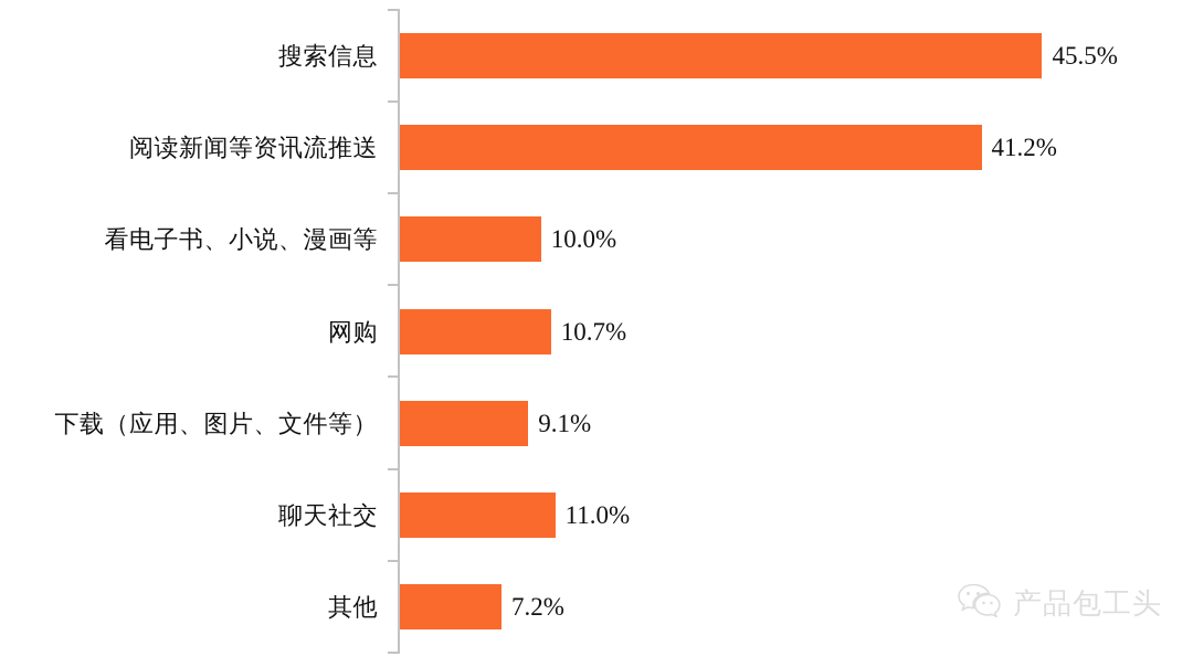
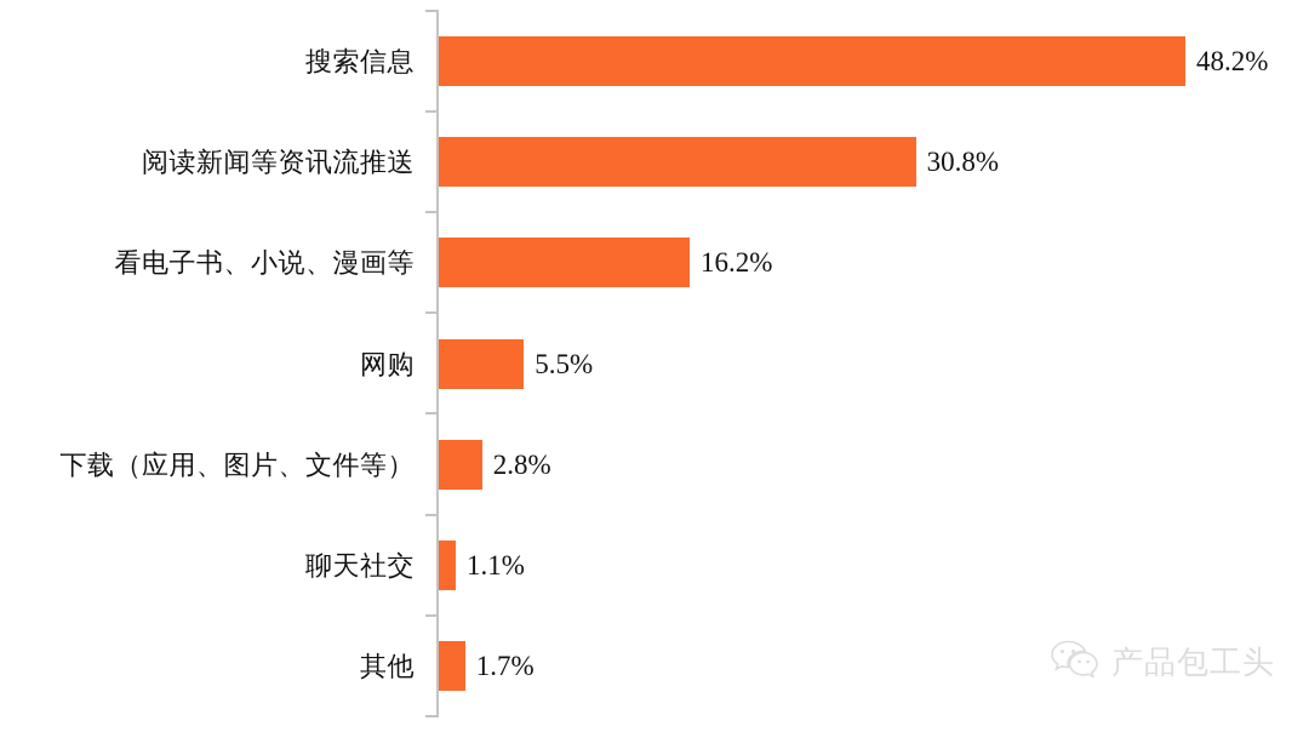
搜索信息: 45.5% -> 48.2%
阅读新闻等资讯流推送: 41.2% -> 30.8%
看电子书、小说、漫画等: 10.0% -> 16.2%
网购: 10.7% -> 5.5%
下载（应用、图片、文件等）: 9.1% -> 2.8%
聊天社交: 11.0% -> 1.1%
其他: 7.2% -> 1.7%
